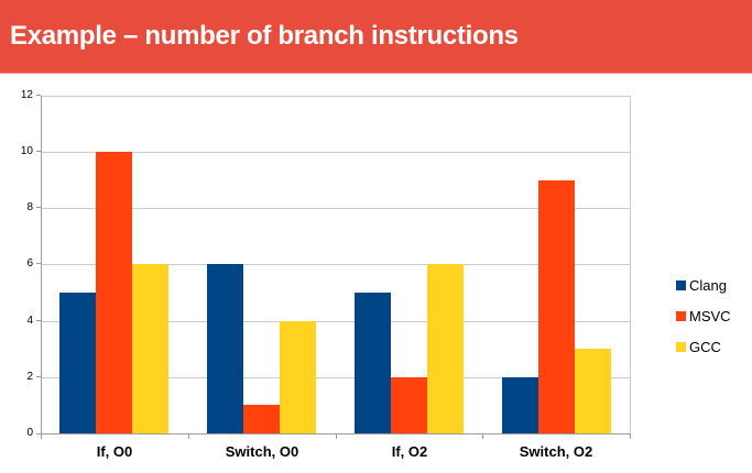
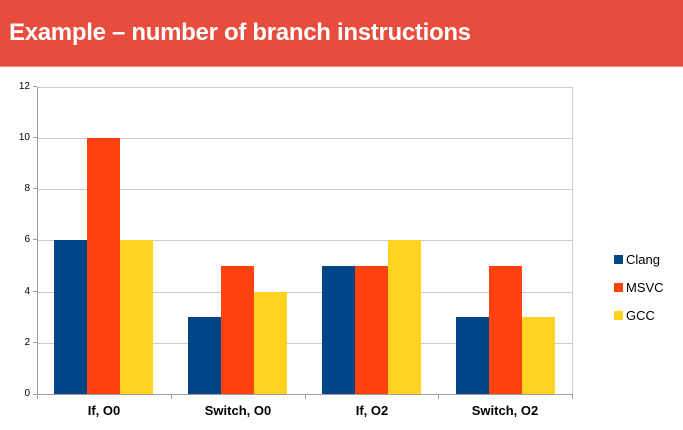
Clang/If, O0: 5 -> 6
Clang/Switch, O0: 6 -> 3
MSVC/Switch, O0: 1 -> 5
MSVC/If, O2: 2 -> 5
Clang/Switch, O2: 2 -> 3
MSVC/Switch, O2: 9 -> 5
